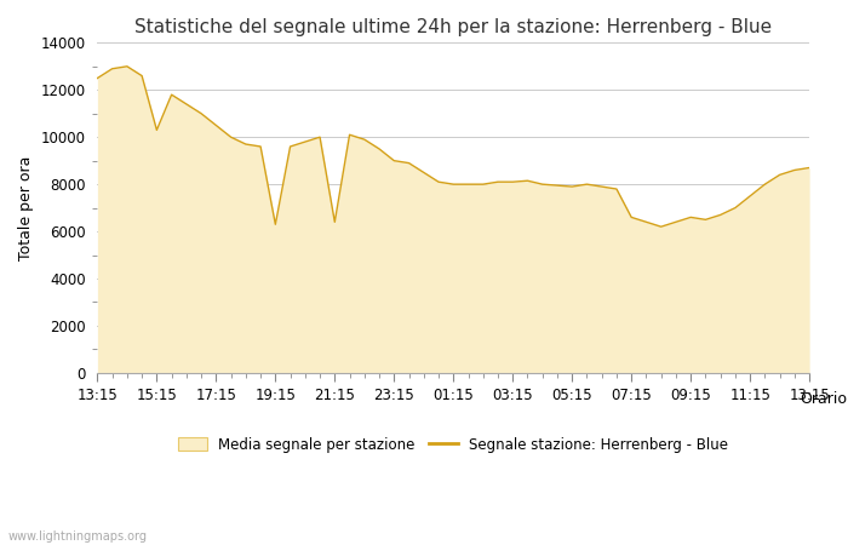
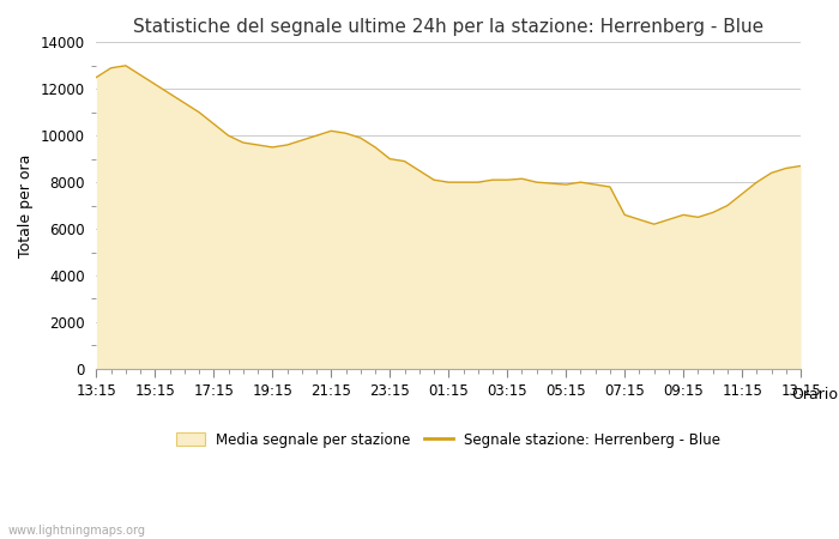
15:15: 10300 -> 12200
19:15: 6300 -> 9500
21:15: 6400 -> 10200
